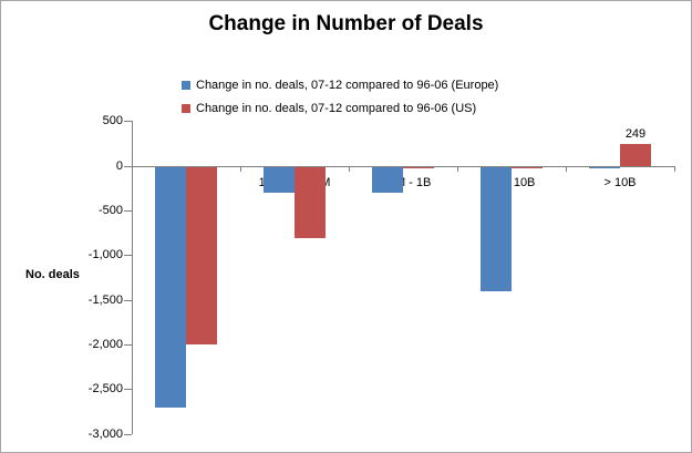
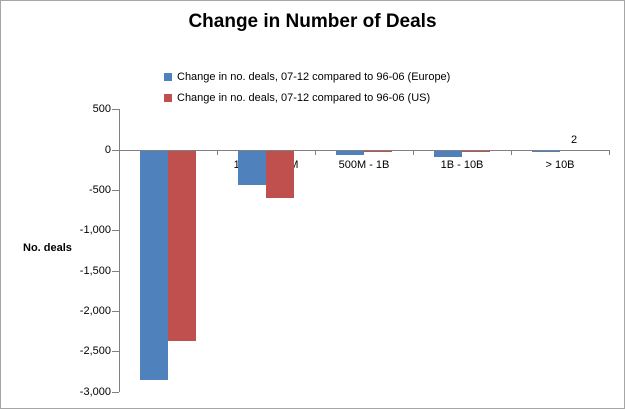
Change in no. deals, 07-12 compared to 96-06 (Europe)/0 - 100M: -2700 -> -2800
Change in no. deals, 07-12 compared to 96-06 (US)/0 - 100M: -2000 -> -2400
Change in no. deals, 07-12 compared to 96-06 (Europe)/100M - 500M: -300 -> -400
Change in no. deals, 07-12 compared to 96-06 (US)/100M - 500M: -800 -> -600
Change in no. deals, 07-12 compared to 96-06 (Europe)/500M - 1B: -300 -> -100
Change in no. deals, 07-12 compared to 96-06 (Europe)/1B - 10B: -1400 -> -100
Change in no. deals, 07-12 compared to 96-06 (US)/> 10B: 249 -> 2
